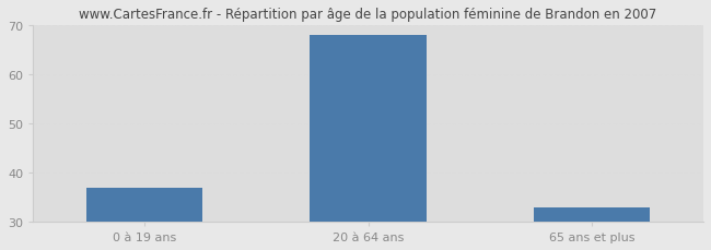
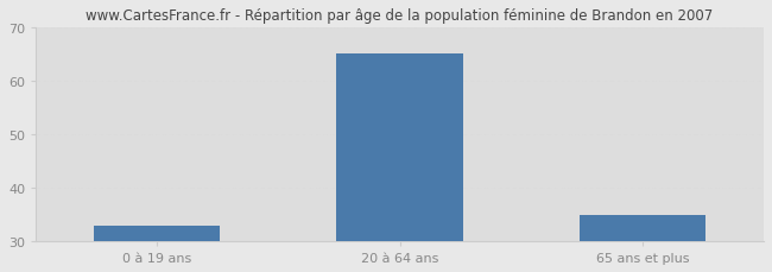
0 à 19 ans: 37 -> 33
20 à 64 ans: 68 -> 65
65 ans et plus: 33 -> 35
